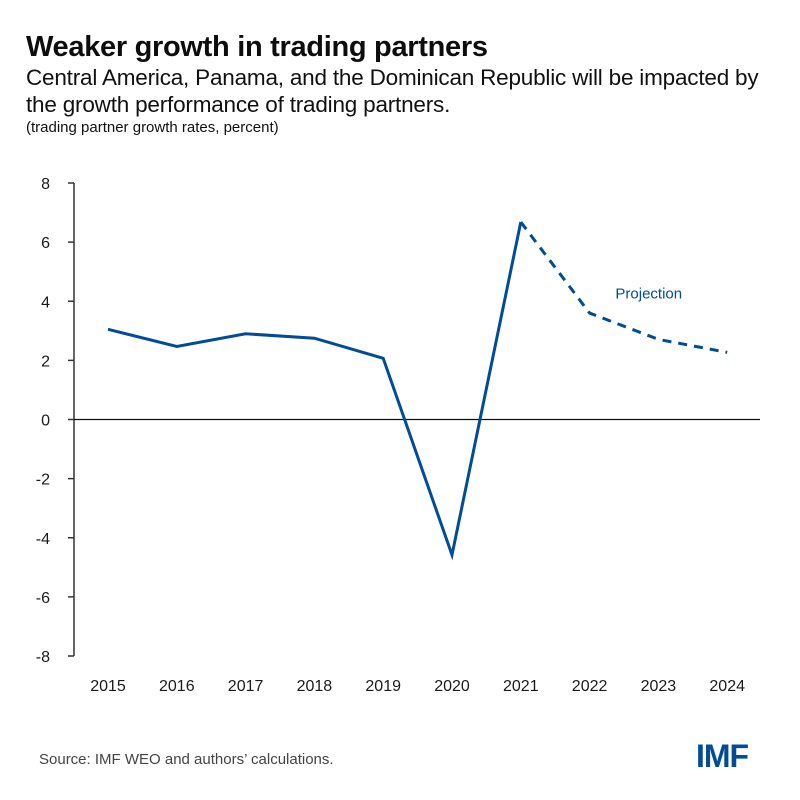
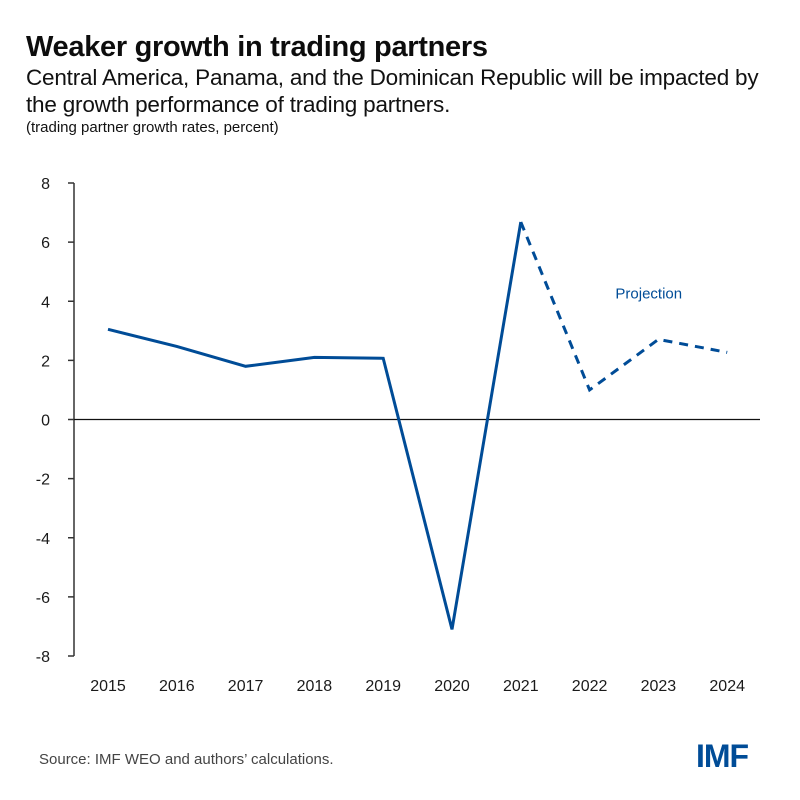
2017: 2.9 -> 1.8
2018: 2.8 -> 2.1
2020: -4.6 -> -7.1
2022: 3.6 -> 1.0
